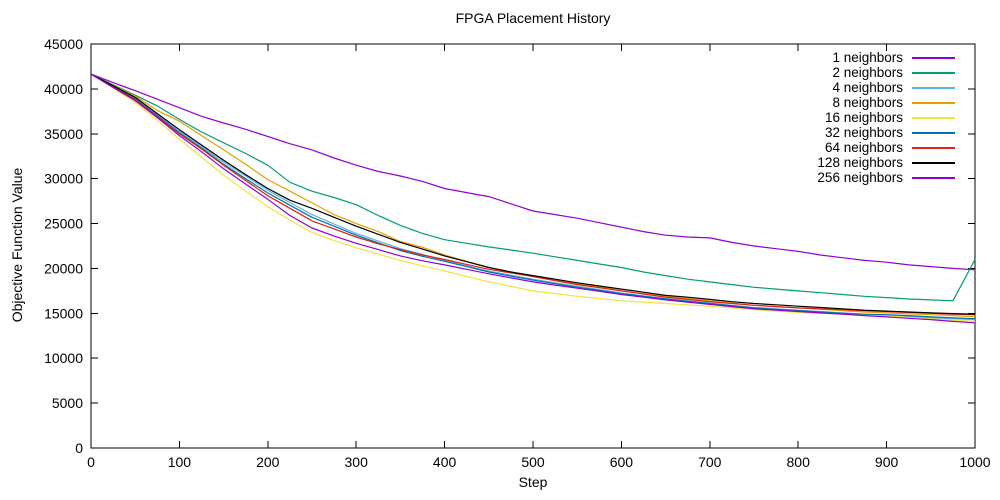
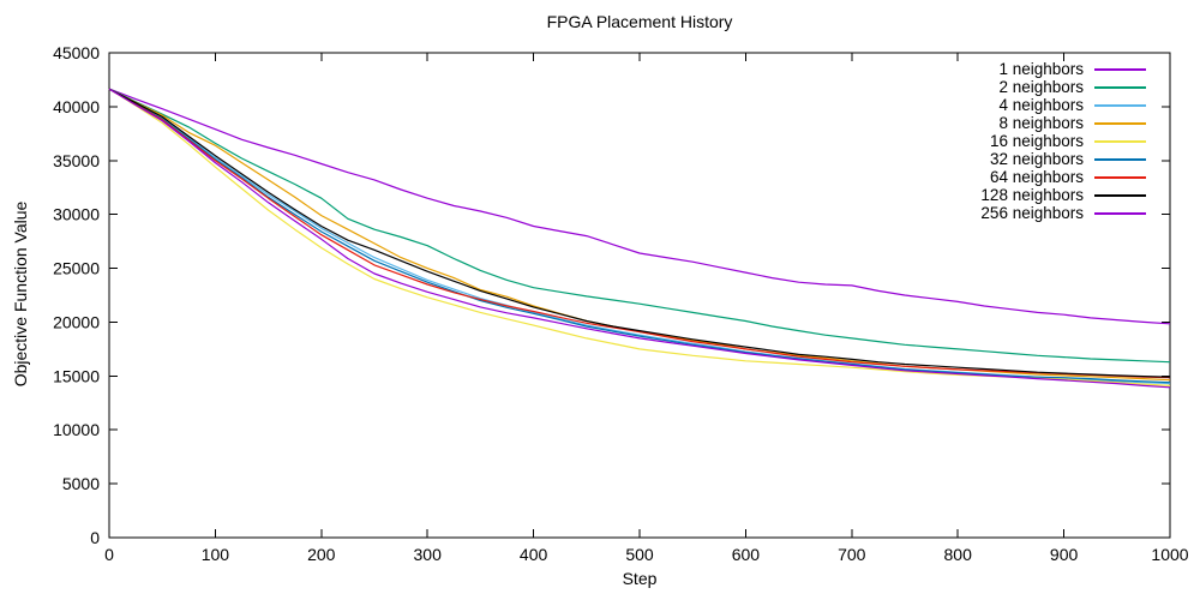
2 neighbors/1000: 21000 -> 16000
